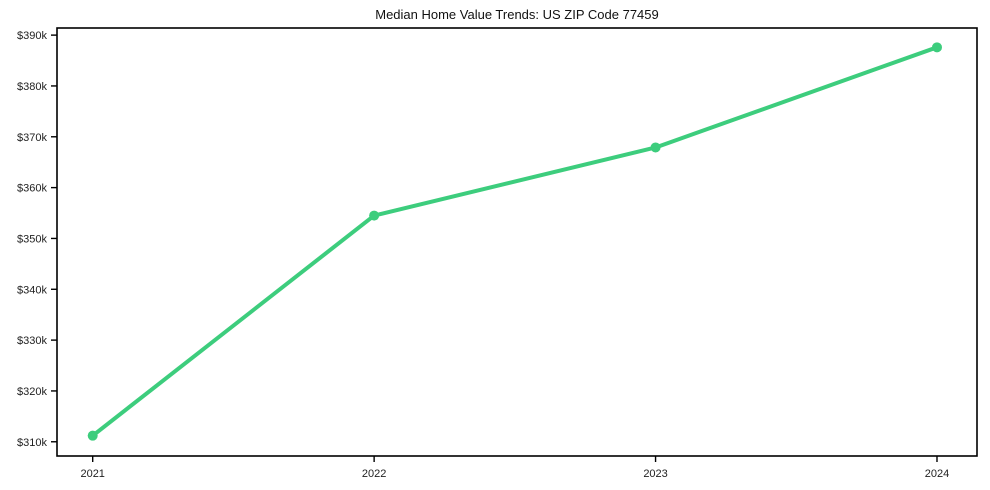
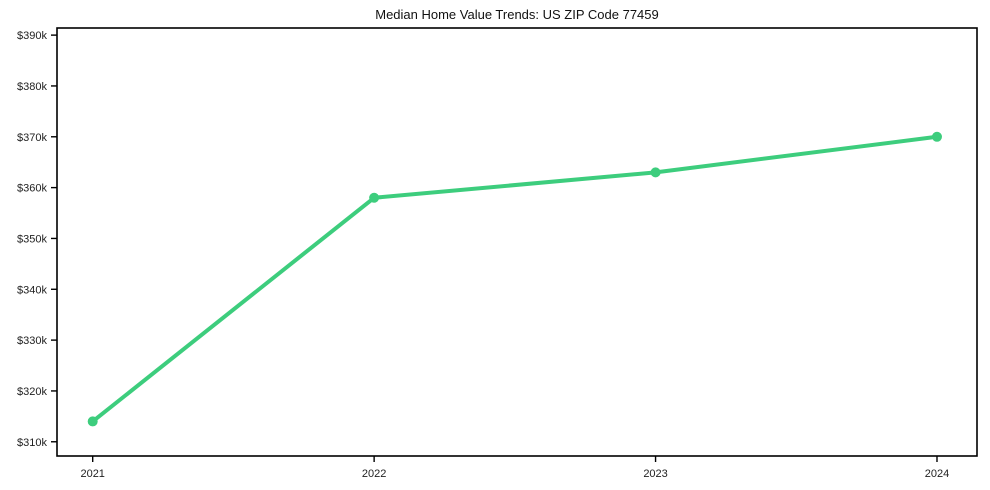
2021: $311k -> $314k
2022: $354k -> $358k
2023: $368k -> $363k
2024: $388k -> $370k
